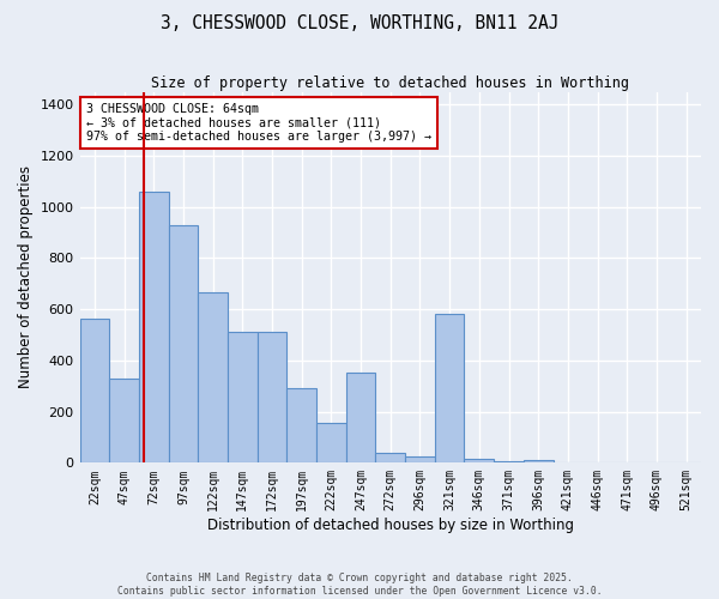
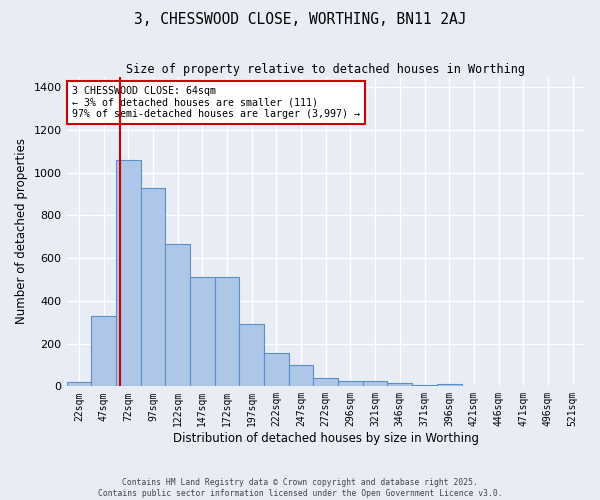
22sqm: 565 -> 20
247sqm: 355 -> 100
321sqm: 580 -> 25
